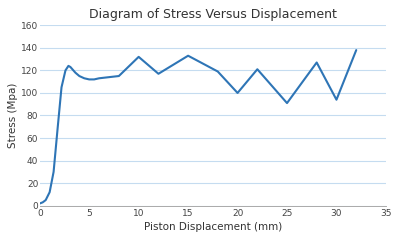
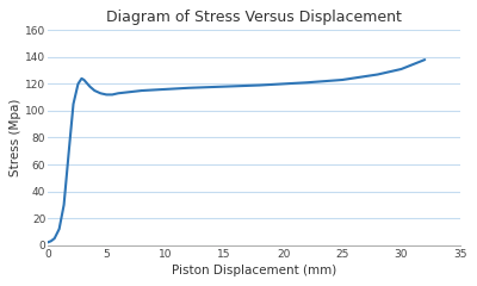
10: 132 -> 116
15: 133 -> 118
20: 100 -> 120
25: 91 -> 123
30: 94 -> 131
